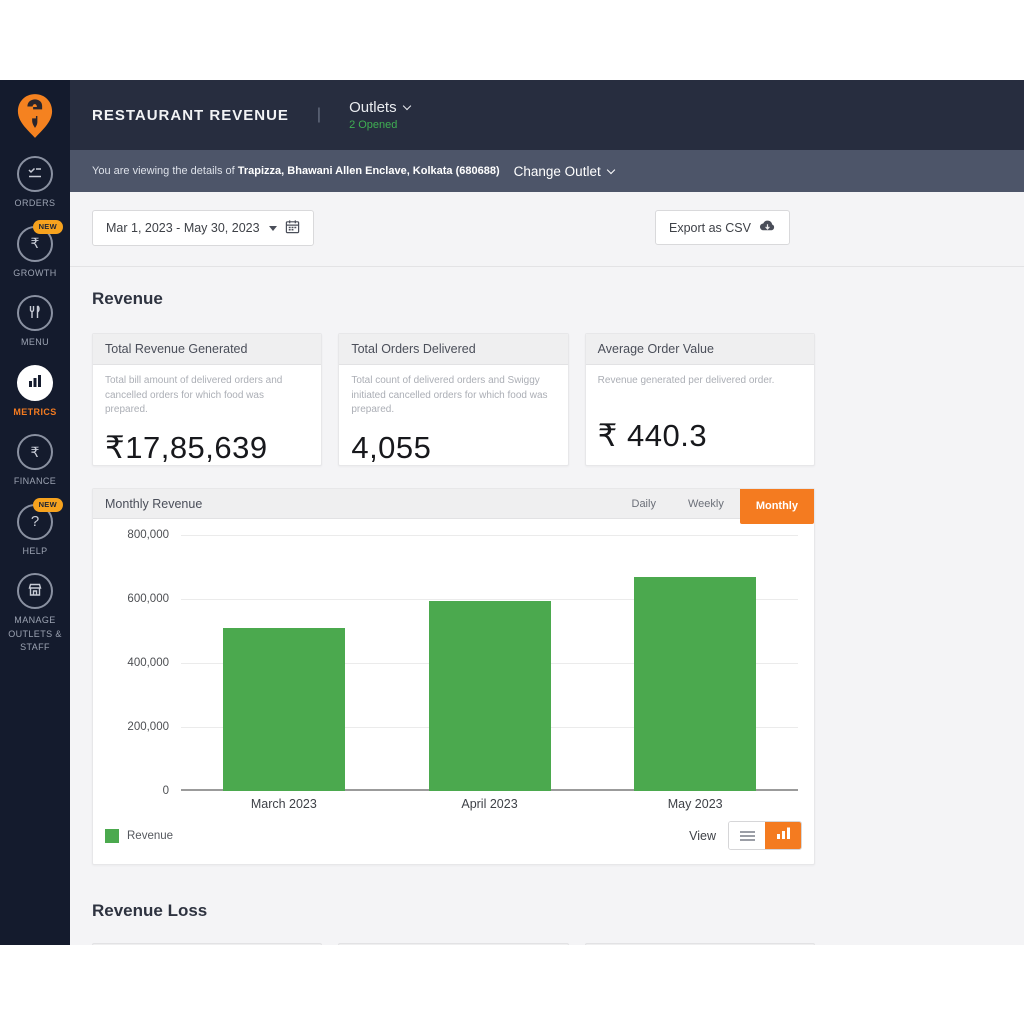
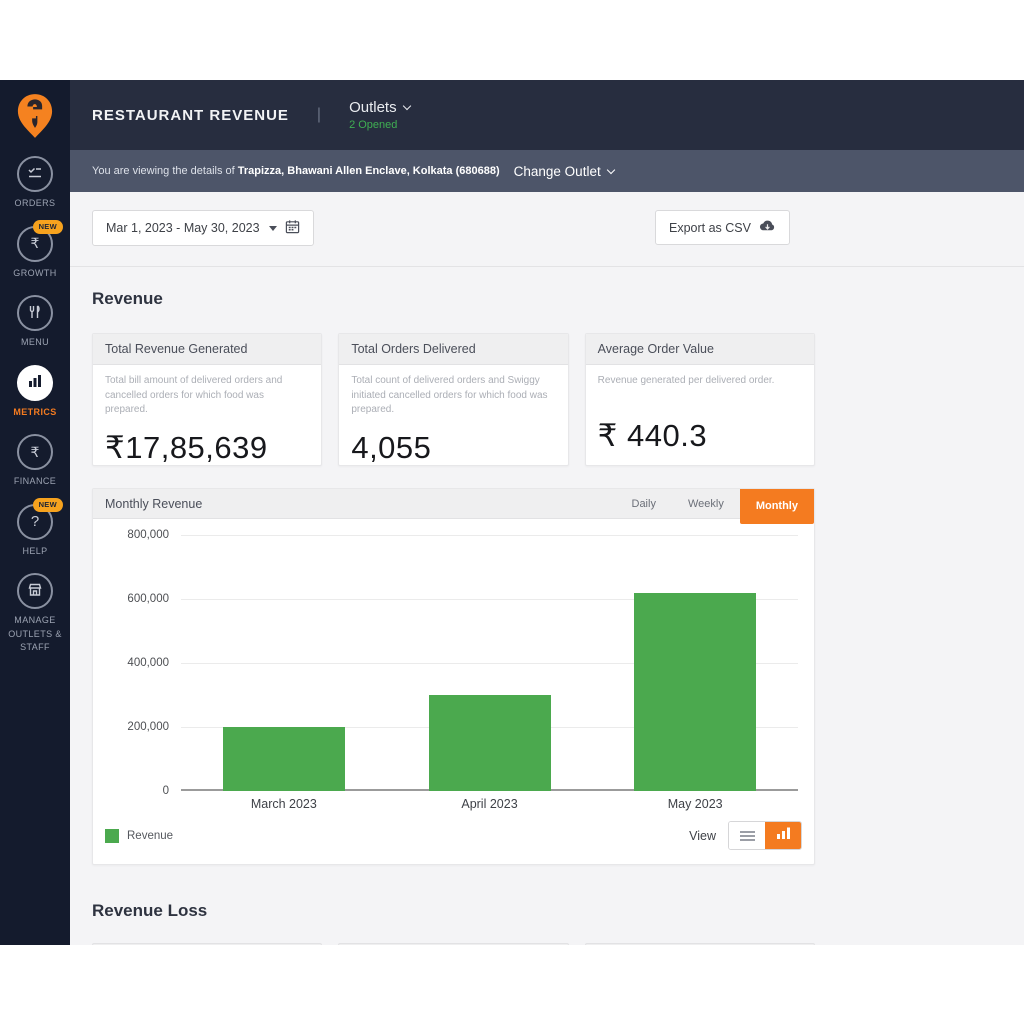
March 2023: 510000 -> 200000
April 2023: 600000 -> 300000
May 2023: 670000 -> 620000
